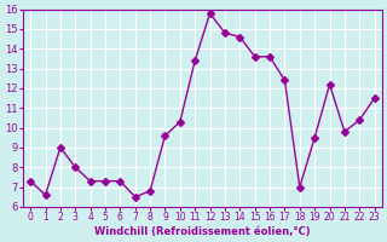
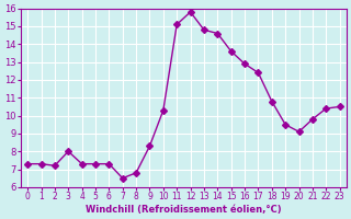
1: 6.6 -> 7.3
2: 9.0 -> 7.2
9: 9.6 -> 8.3
11: 13.4 -> 15.1
16: 13.6 -> 12.9
18: 7.0 -> 10.8
20: 12.2 -> 9.1
23: 11.5 -> 10.5
